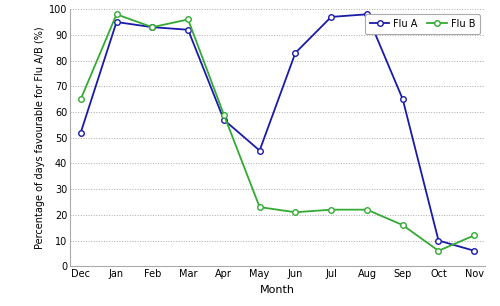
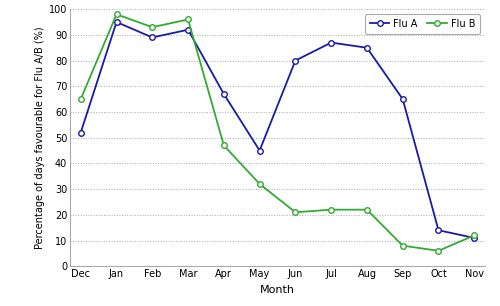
Flu A/Feb: 93 -> 89
Flu A/Apr: 57 -> 67
Flu B/Apr: 59 -> 47
Flu B/May: 23 -> 32
Flu A/Jun: 83 -> 80
Flu A/Jul: 97 -> 87
Flu A/Aug: 98 -> 85
Flu B/Sep: 16 -> 8
Flu A/Oct: 10 -> 14
Flu A/Nov: 6 -> 11
